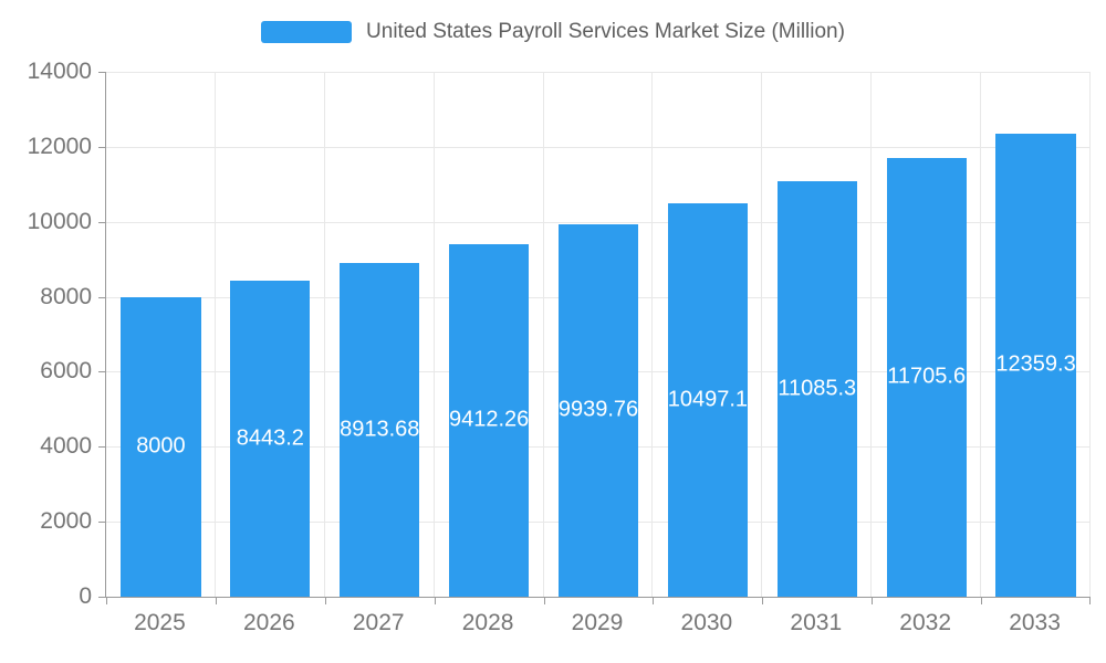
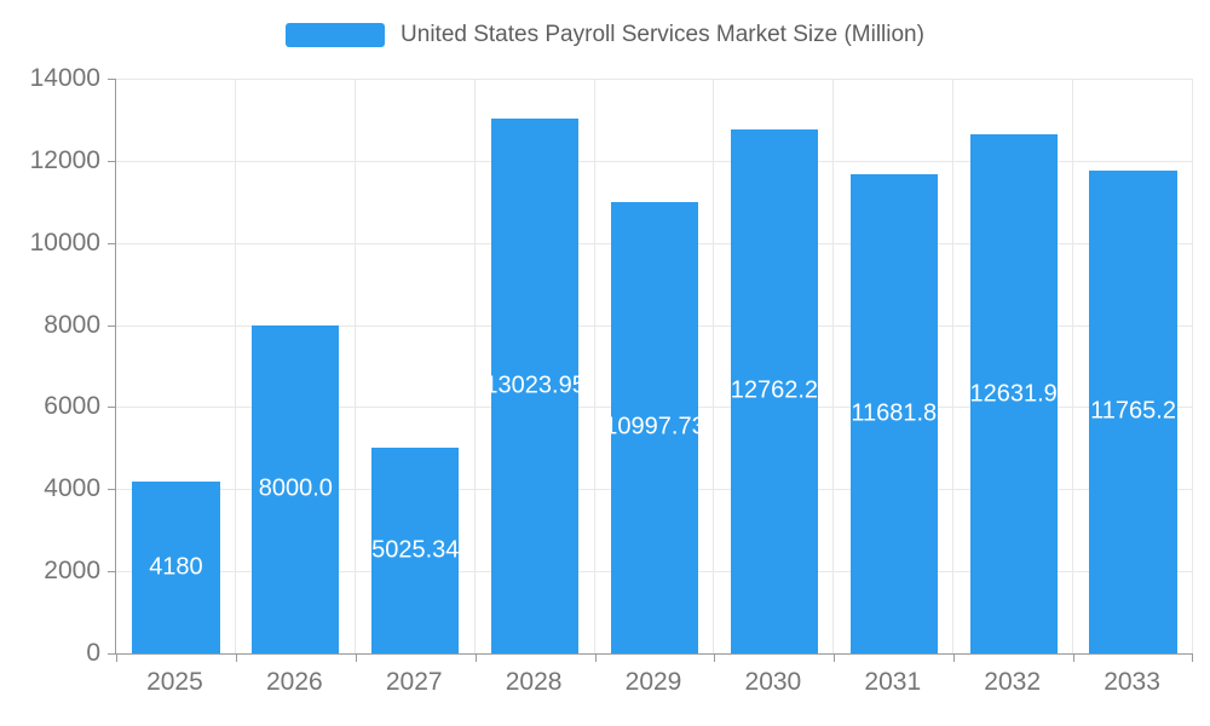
2025: 8000 -> 4180
2026: 8443.2 -> 8000.0
2027: 8913.68 -> 5025.34
2028: 9412.26 -> 13023.95
2029: 9939.76 -> 10997.73
2030: 10497.1 -> 12762.2
2031: 11085.3 -> 11681.8
2032: 11705.6 -> 12631.9
2033: 12359.3 -> 11765.2
